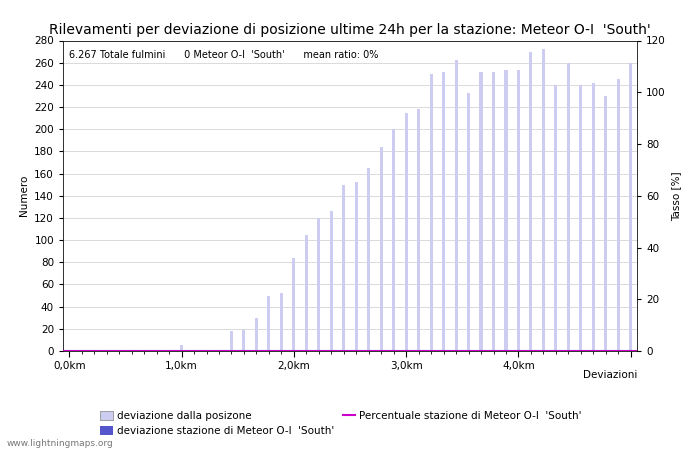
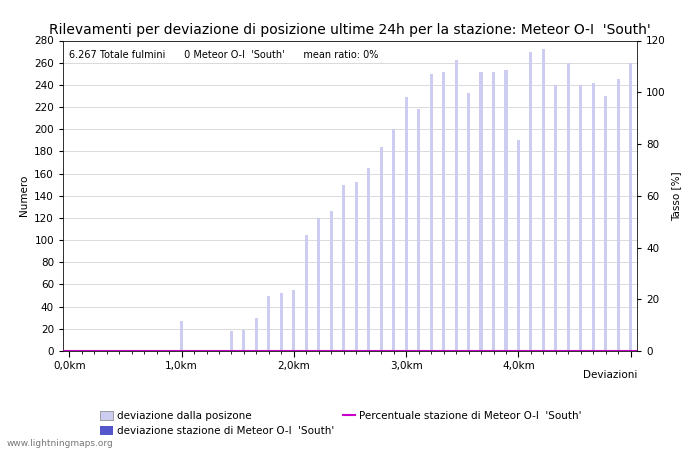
1,0km: 5 -> 27
2,0km: 84 -> 55
3,0km: 215 -> 229
4,0km: 253 -> 190
